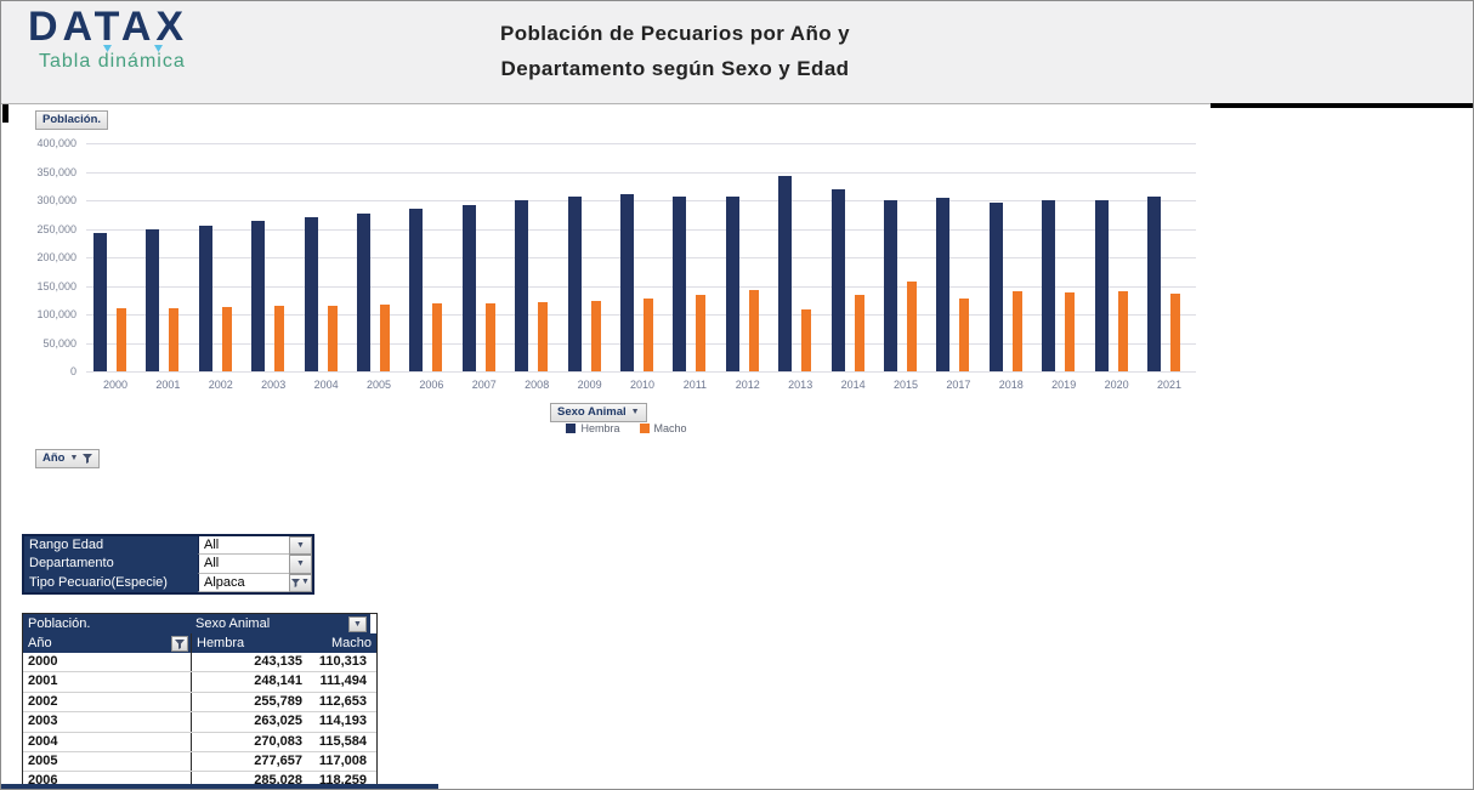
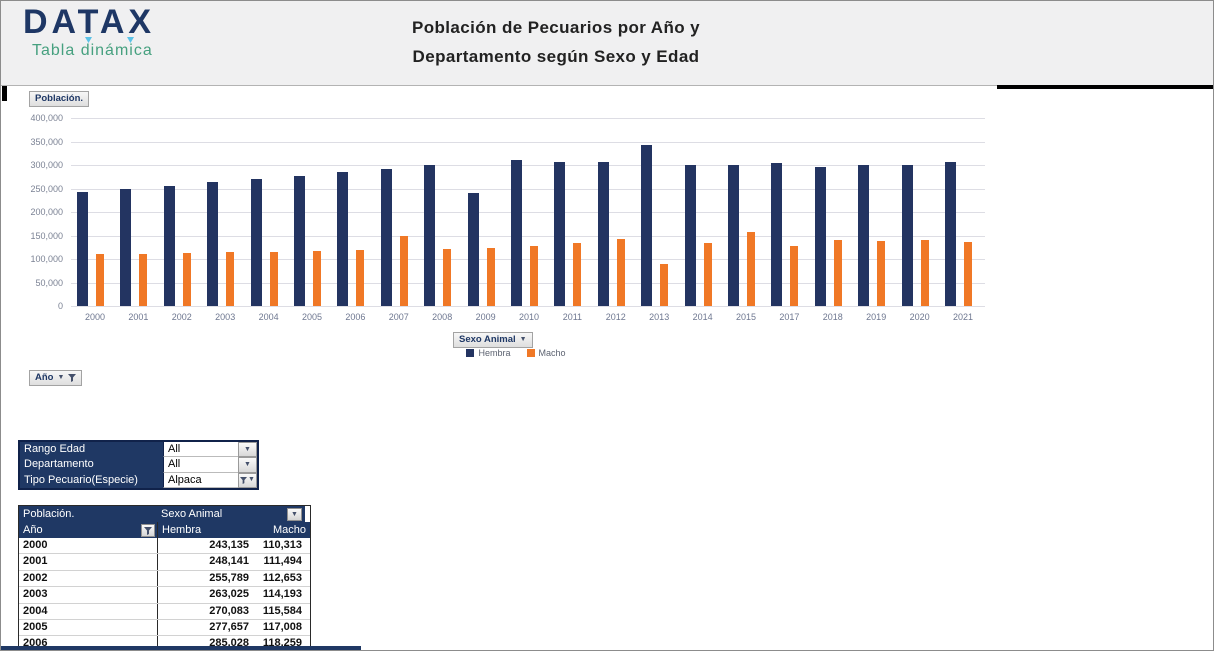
Macho/2007: 120000 -> 150000
Hembra/2009: 310000 -> 240000
Macho/2013: 110000 -> 90000
Hembra/2014: 320000 -> 300000
